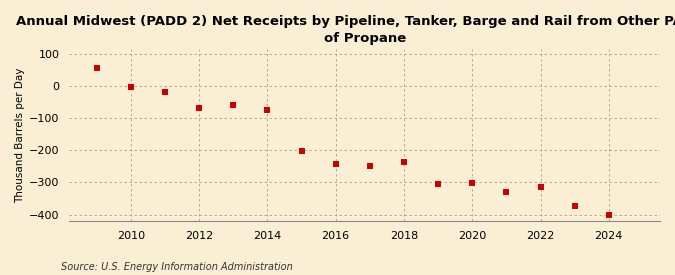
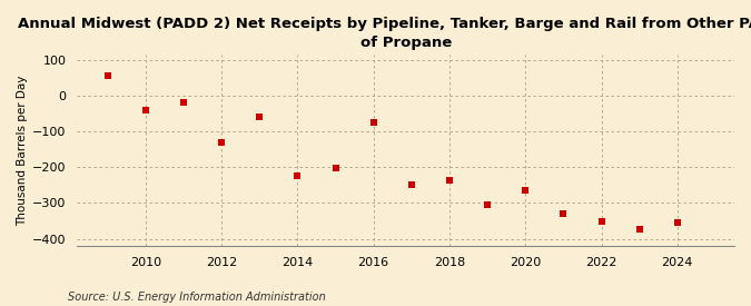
2010: -3 -> -40
2012: -68 -> -130
2014: -75 -> -225
2016: -242 -> -75
2020: -303 -> -265
2022: -315 -> -350
2024: -400 -> -355
